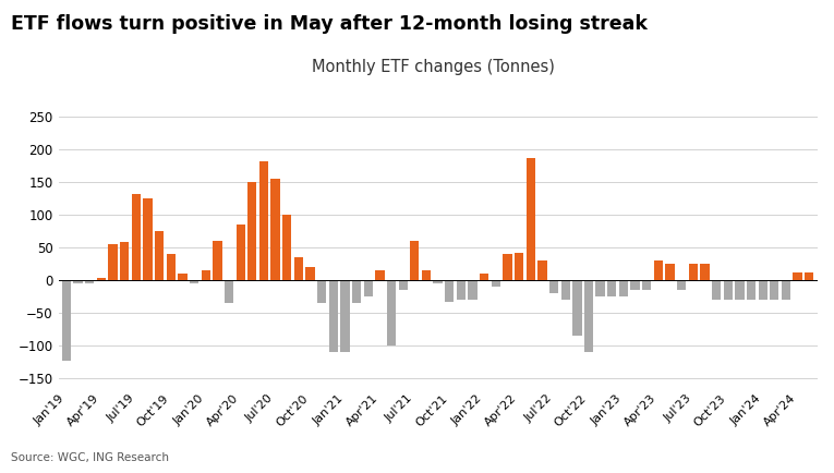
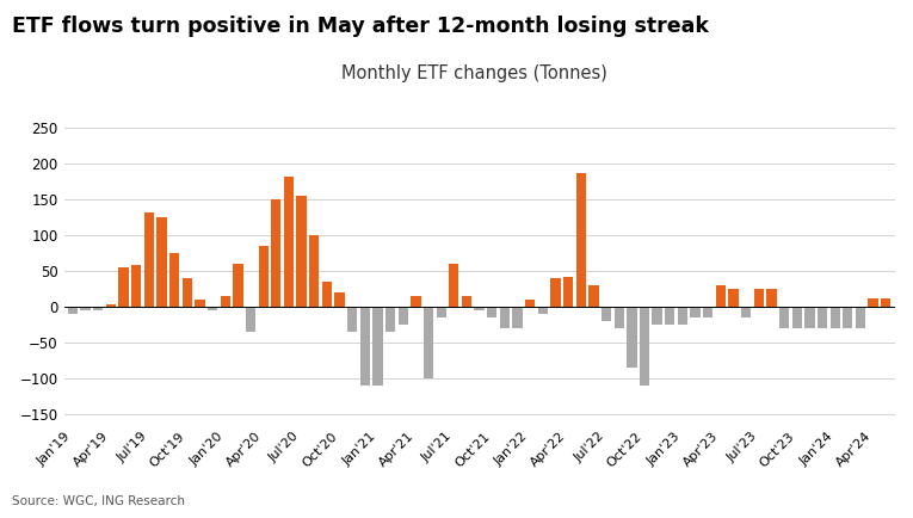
Jan'19: -124 -> -10
Oct'21: -34 -> -15
